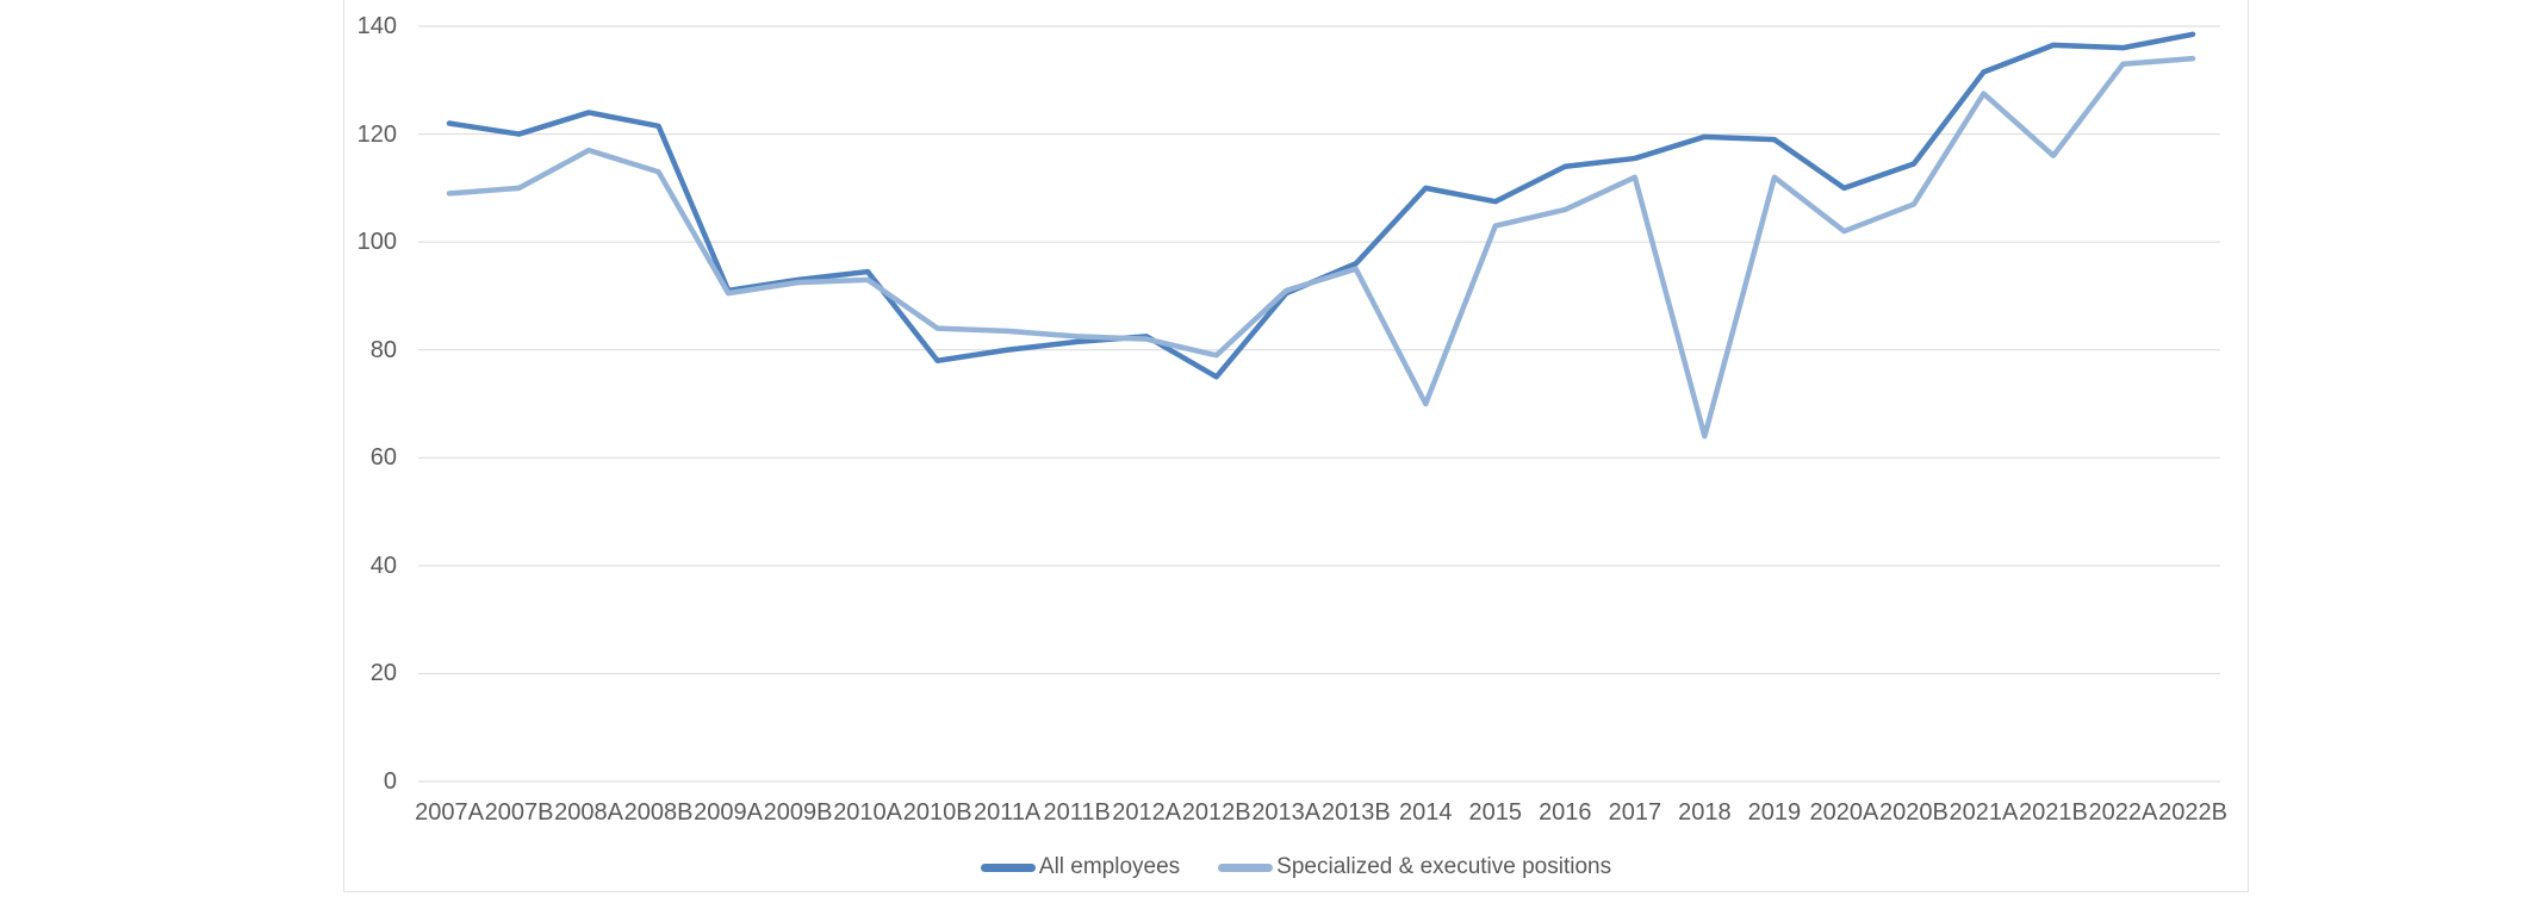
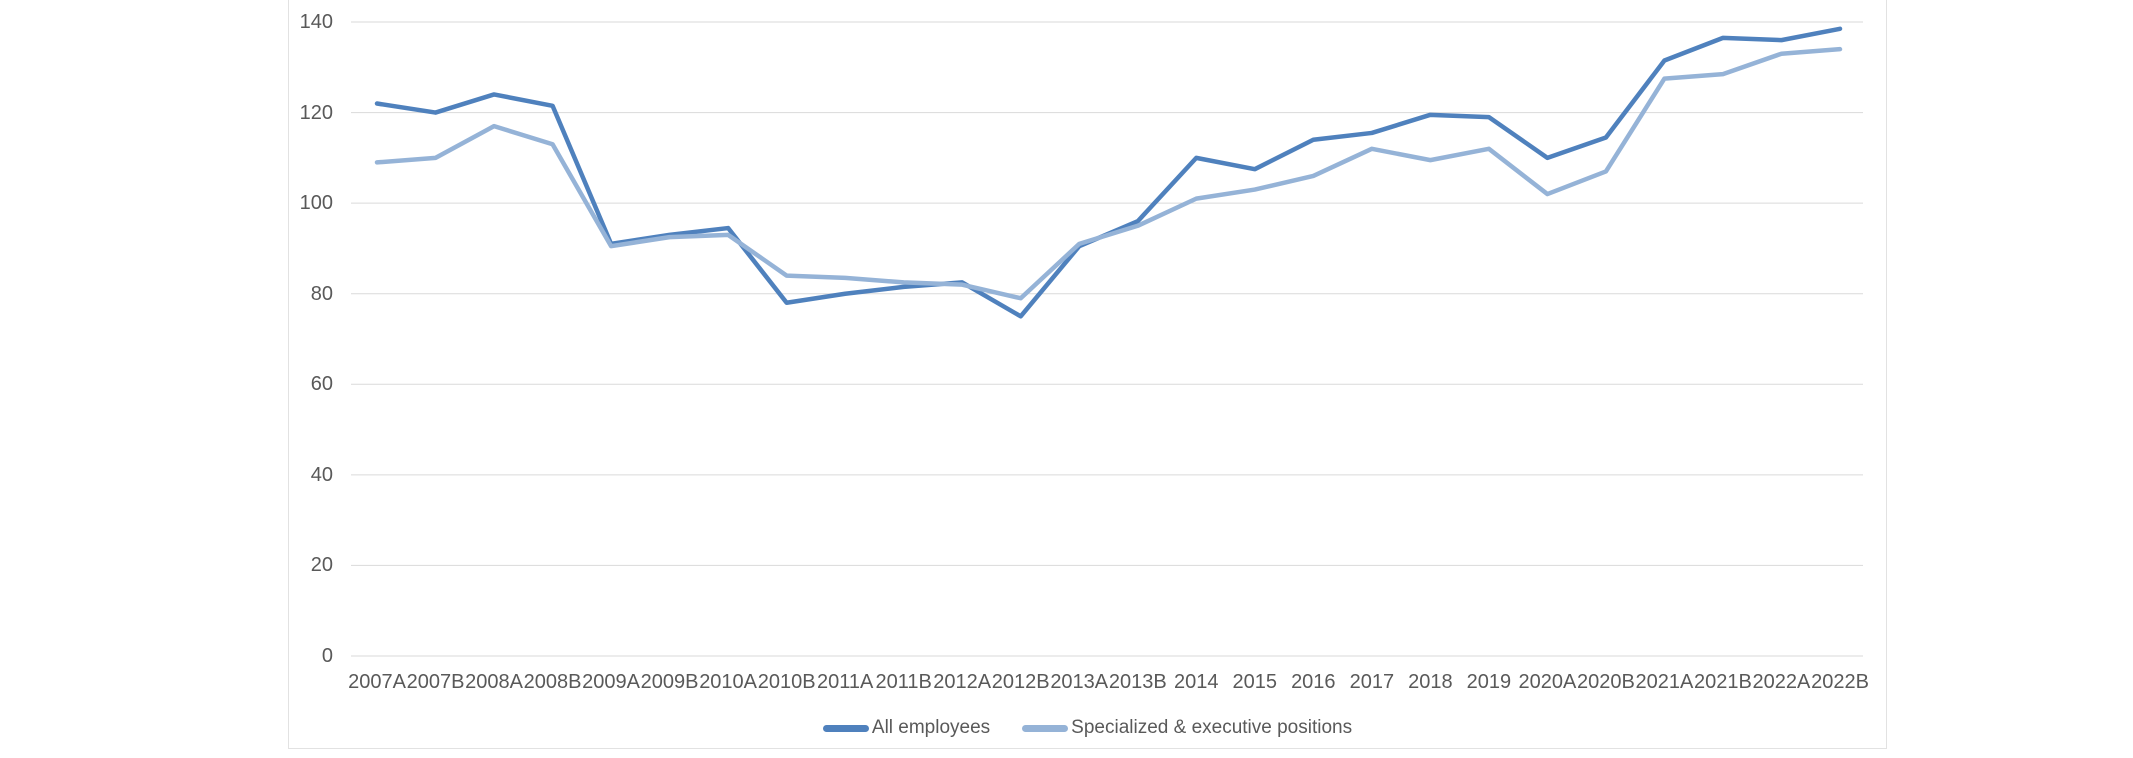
Specialized & executive positions/2014: 70 -> 101
Specialized & executive positions/2018: 64 -> 110
Specialized & executive positions/2021B: 116 -> 128
